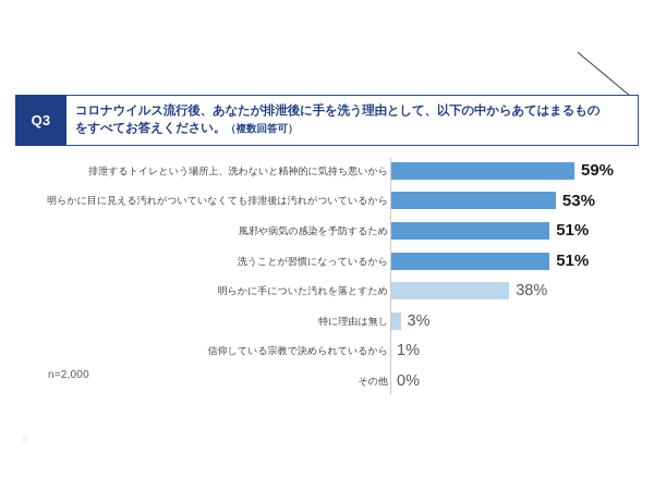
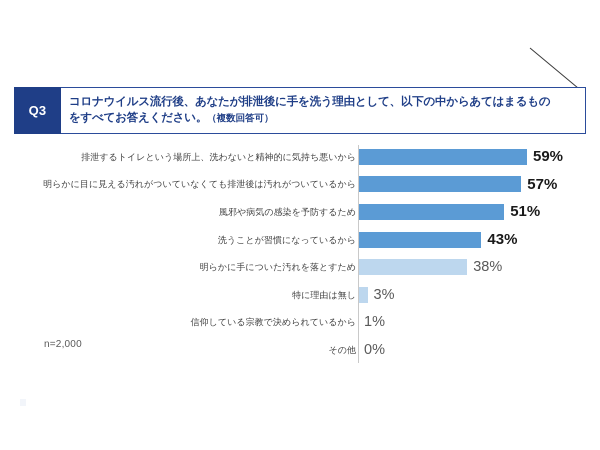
明らかに目に見える汚れがついていなくても排泄後は汚れがついているから: 53% -> 57%
洗うことが習慣になっているから: 51% -> 43%
